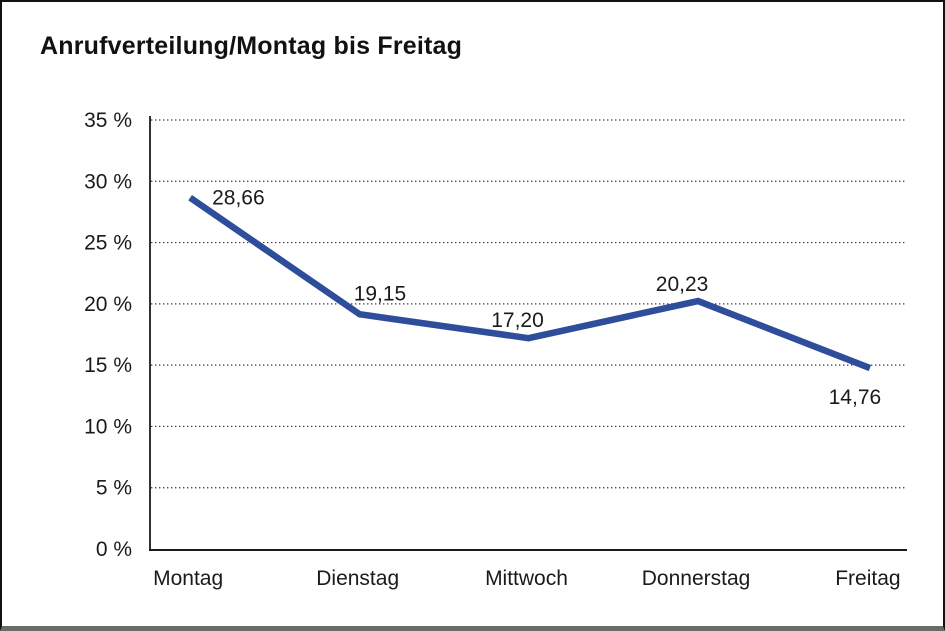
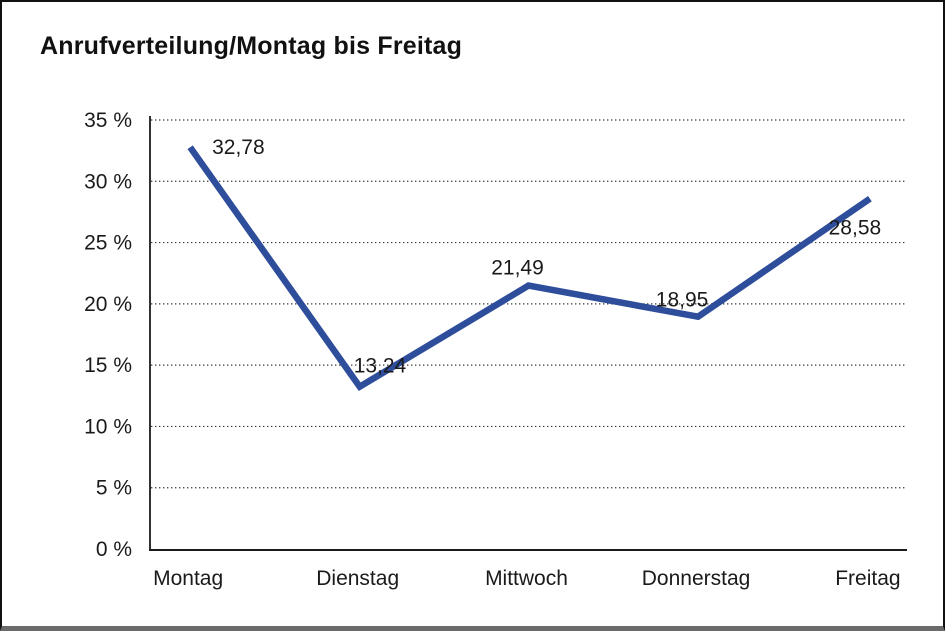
Montag: 28,66 -> 32,78
Dienstag: 19,15 -> 13,24
Mittwoch: 17,20 -> 21,49
Donnerstag: 20,23 -> 18,95
Freitag: 14,76 -> 28,58
